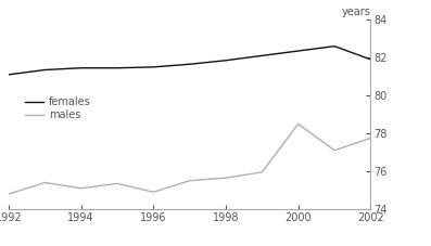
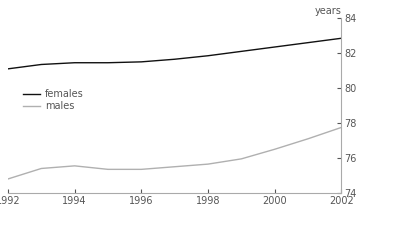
males/1994: 75.1 -> 75.5
males/1996: 74.9 -> 75.3
males/2000: 78.5 -> 76.5
females/2002: 81.9 -> 82.8
